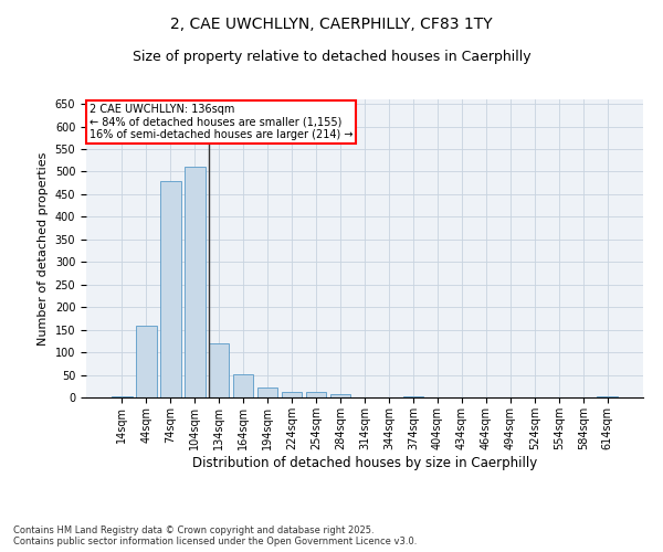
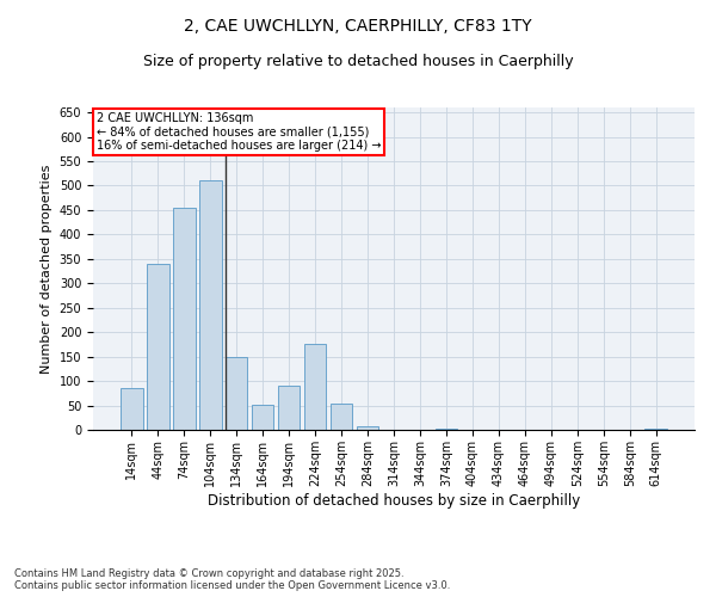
14sqm: 3 -> 85
44sqm: 160 -> 340
74sqm: 480 -> 455
134sqm: 120 -> 150
194sqm: 22 -> 90
224sqm: 12 -> 175
254sqm: 12 -> 55
